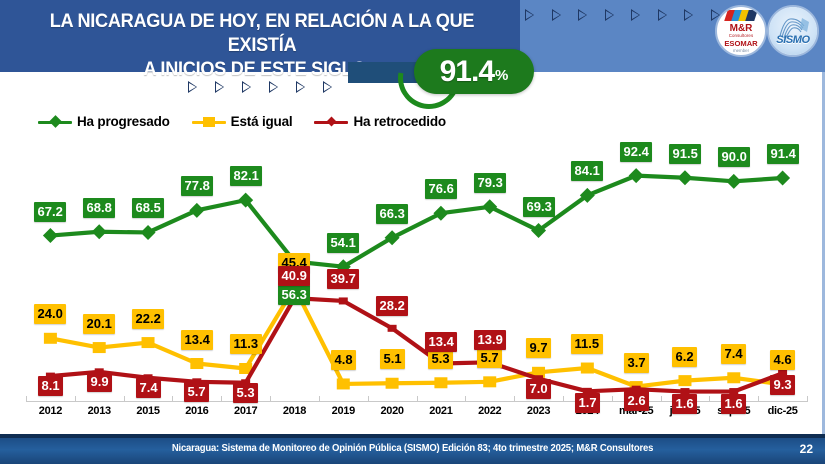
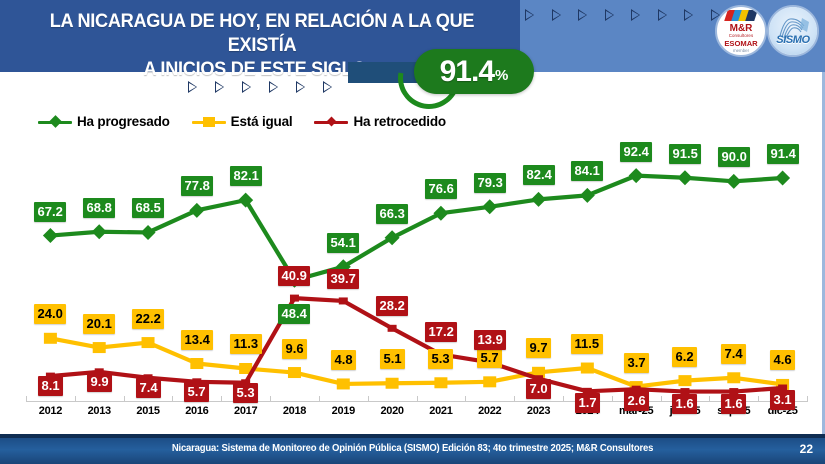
Ha progresado/2018: 56.3 -> 48.4
Está igual/2018: 45.4 -> 9.6
Ha retrocedido/2021: 13.4 -> 17.2
Ha progresado/2023: 69.3 -> 82.4
Ha retrocedido/dic-25: 9.3 -> 3.1
